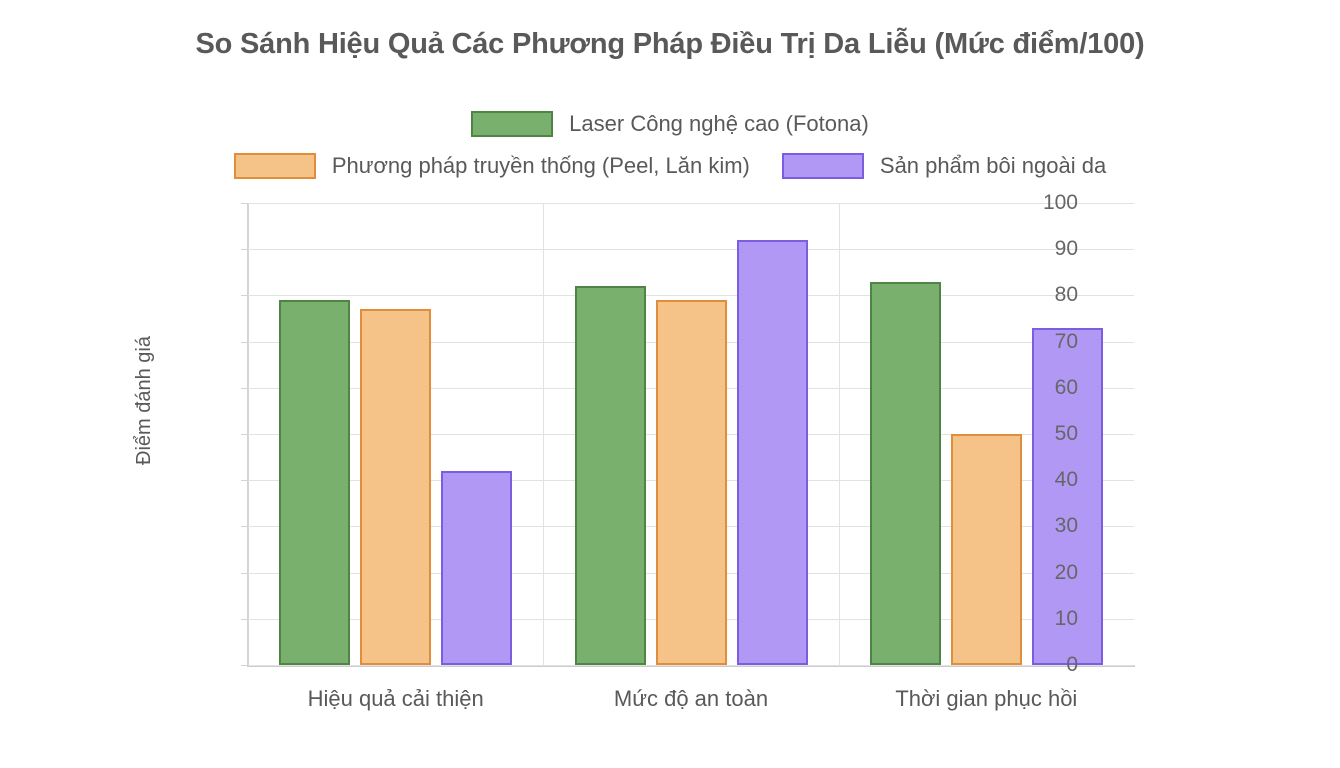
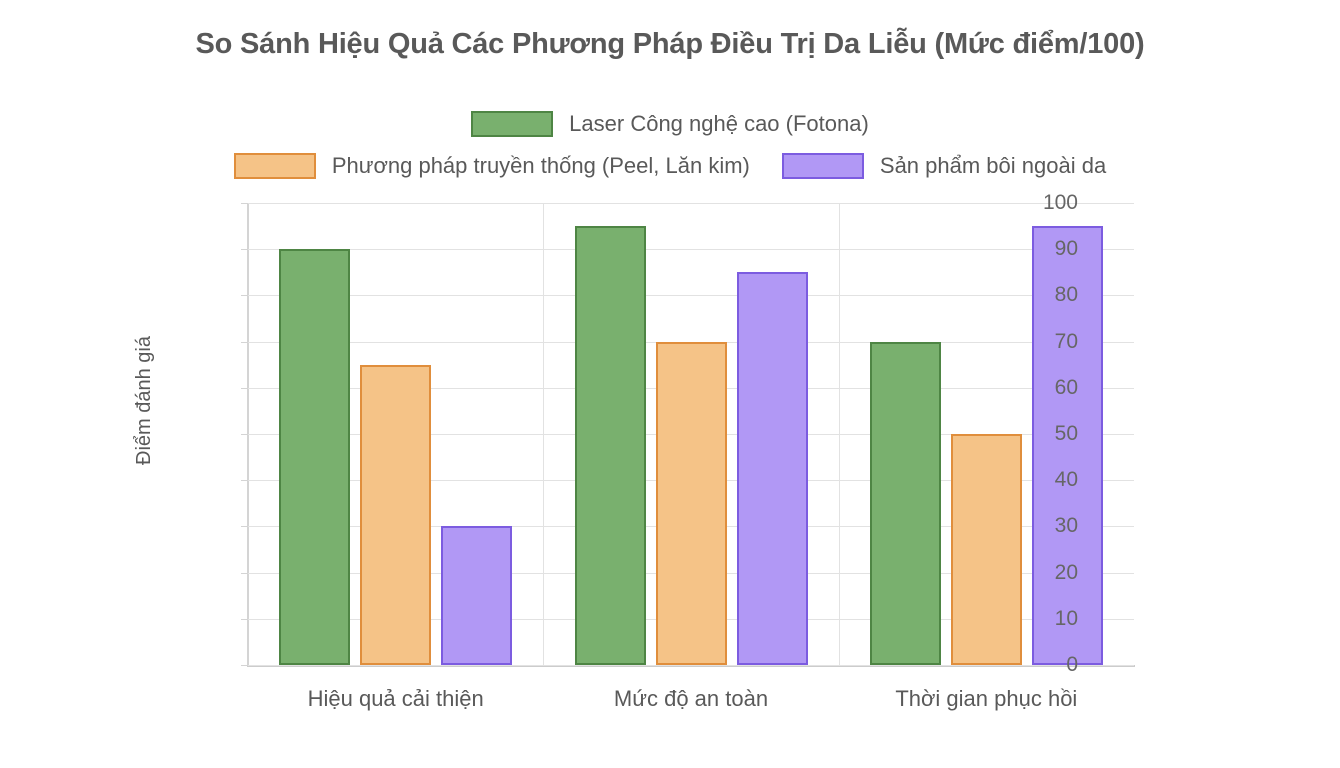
Laser Công nghệ cao (Fotona)/Hiệu quả cải thiện: 79 -> 90
Phương pháp truyền thống (Peel, Lăn kim)/Hiệu quả cải thiện: 77 -> 65
Sản phẩm bôi ngoài da/Hiệu quả cải thiện: 42 -> 30
Laser Công nghệ cao (Fotona)/Mức độ an toàn: 82 -> 95
Phương pháp truyền thống (Peel, Lăn kim)/Mức độ an toàn: 79 -> 70
Sản phẩm bôi ngoài da/Mức độ an toàn: 92 -> 85
Laser Công nghệ cao (Fotona)/Thời gian phục hồi: 83 -> 70
Sản phẩm bôi ngoài da/Thời gian phục hồi: 73 -> 95
